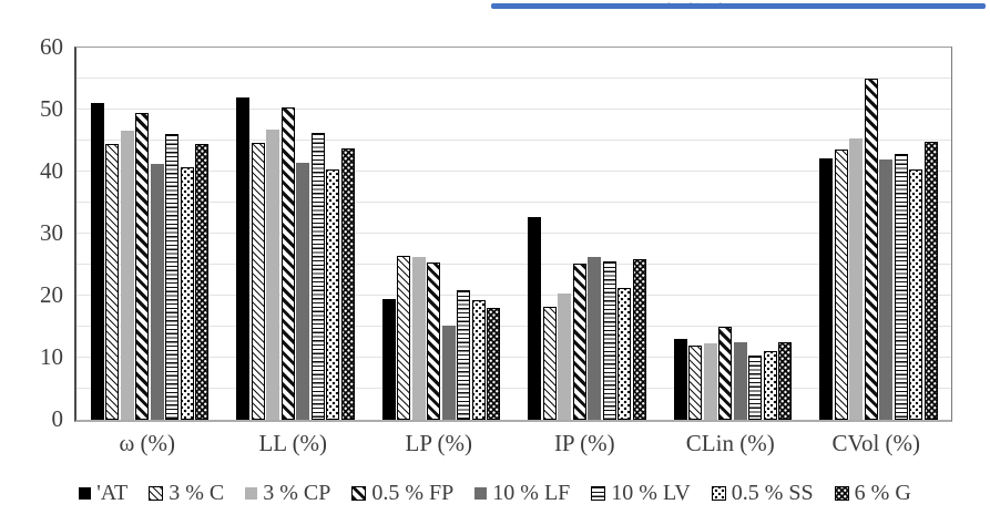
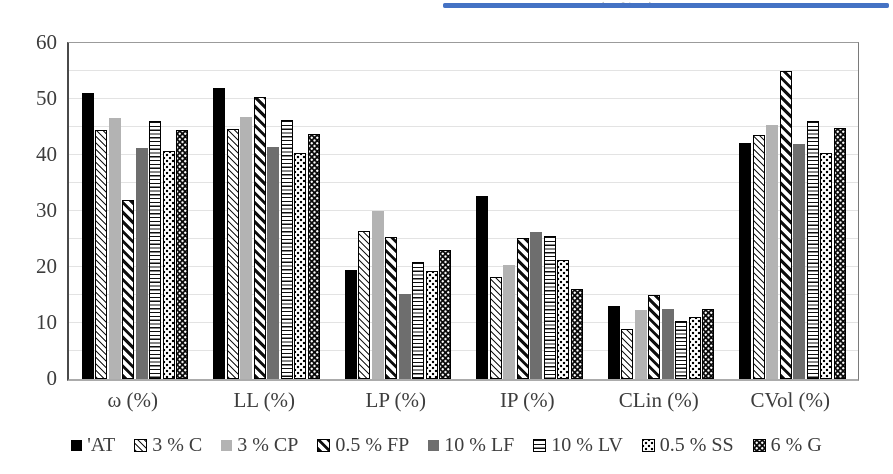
0.5 % FP/ω (%): 49 -> 32
3 % CP/LP (%): 26 -> 30
6 % G/LP (%): 18 -> 23
6 % G/IP (%): 26 -> 16
3 % C/CLin (%): 12 -> 9
10 % LV/CVol (%): 43 -> 46
